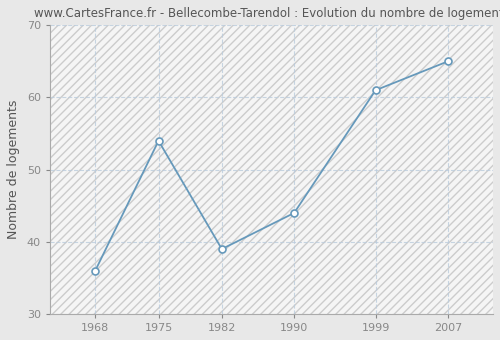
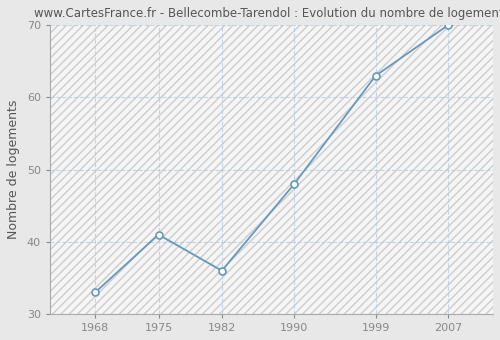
1968: 36 -> 33
1975: 54 -> 41
1982: 39 -> 36
1990: 44 -> 48
1999: 61 -> 63
2007: 65 -> 70
